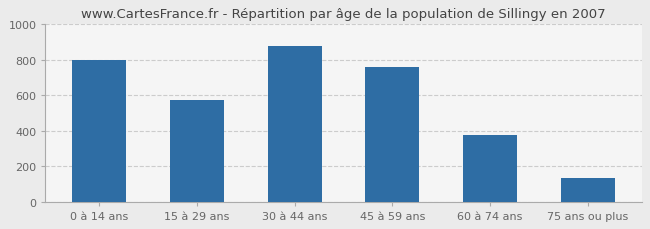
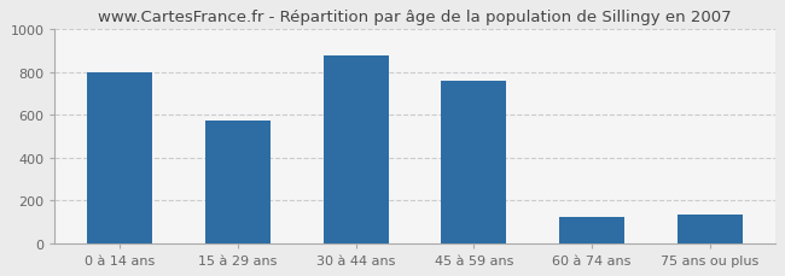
60 à 74 ans: 380 -> 120
